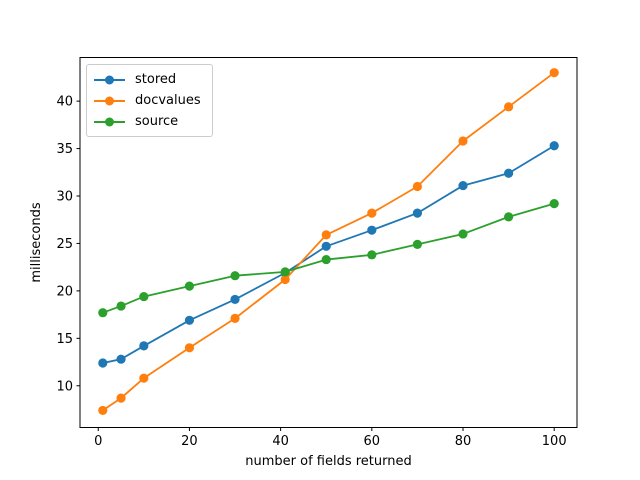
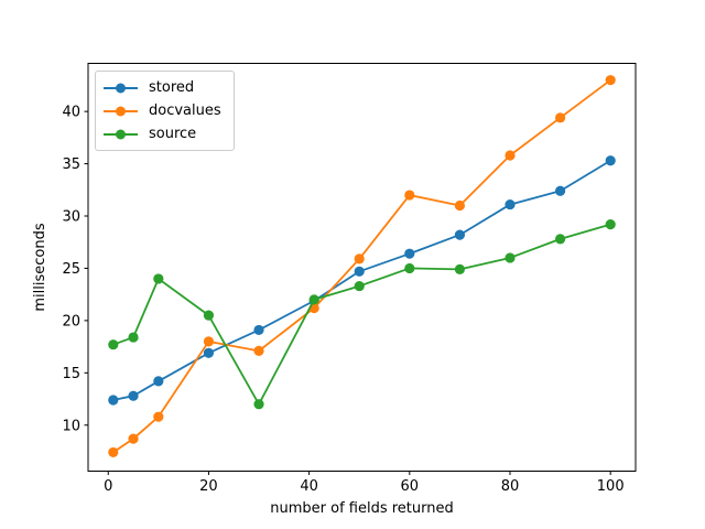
source/10: 19 -> 24
docvalues/20: 14 -> 18
source/30: 22 -> 12
docvalues/60: 28 -> 32
source/60: 24 -> 25
